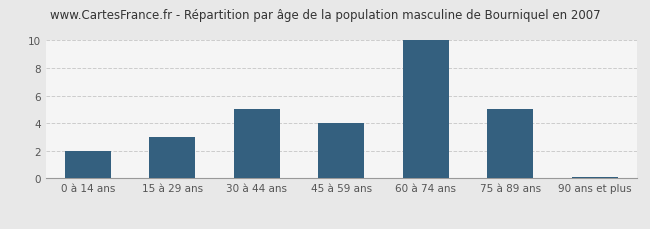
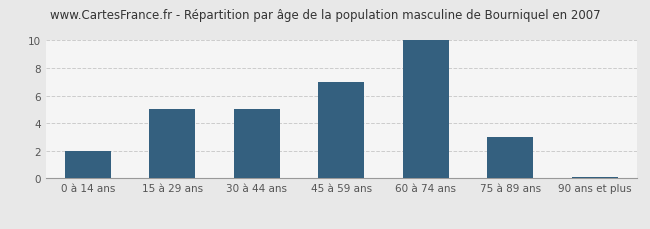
15 à 29 ans: 3.0 -> 5.0
45 à 59 ans: 4.0 -> 7.0
75 à 89 ans: 5.0 -> 3.0
